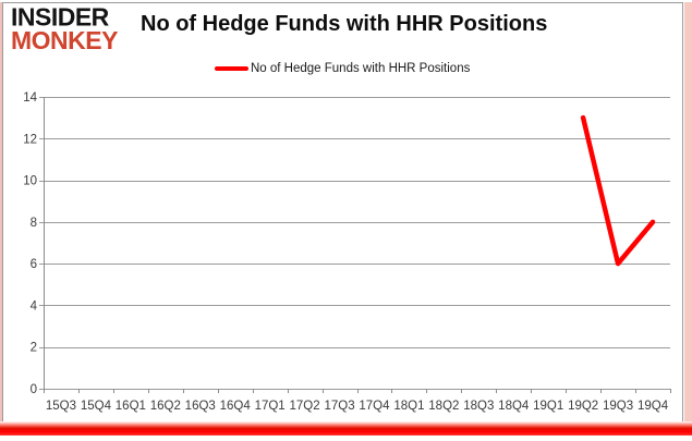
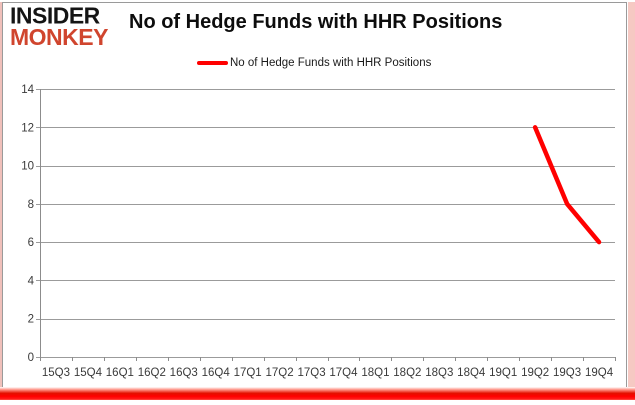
19Q2: 13 -> 12
19Q3: 6 -> 8
19Q4: 8 -> 6
